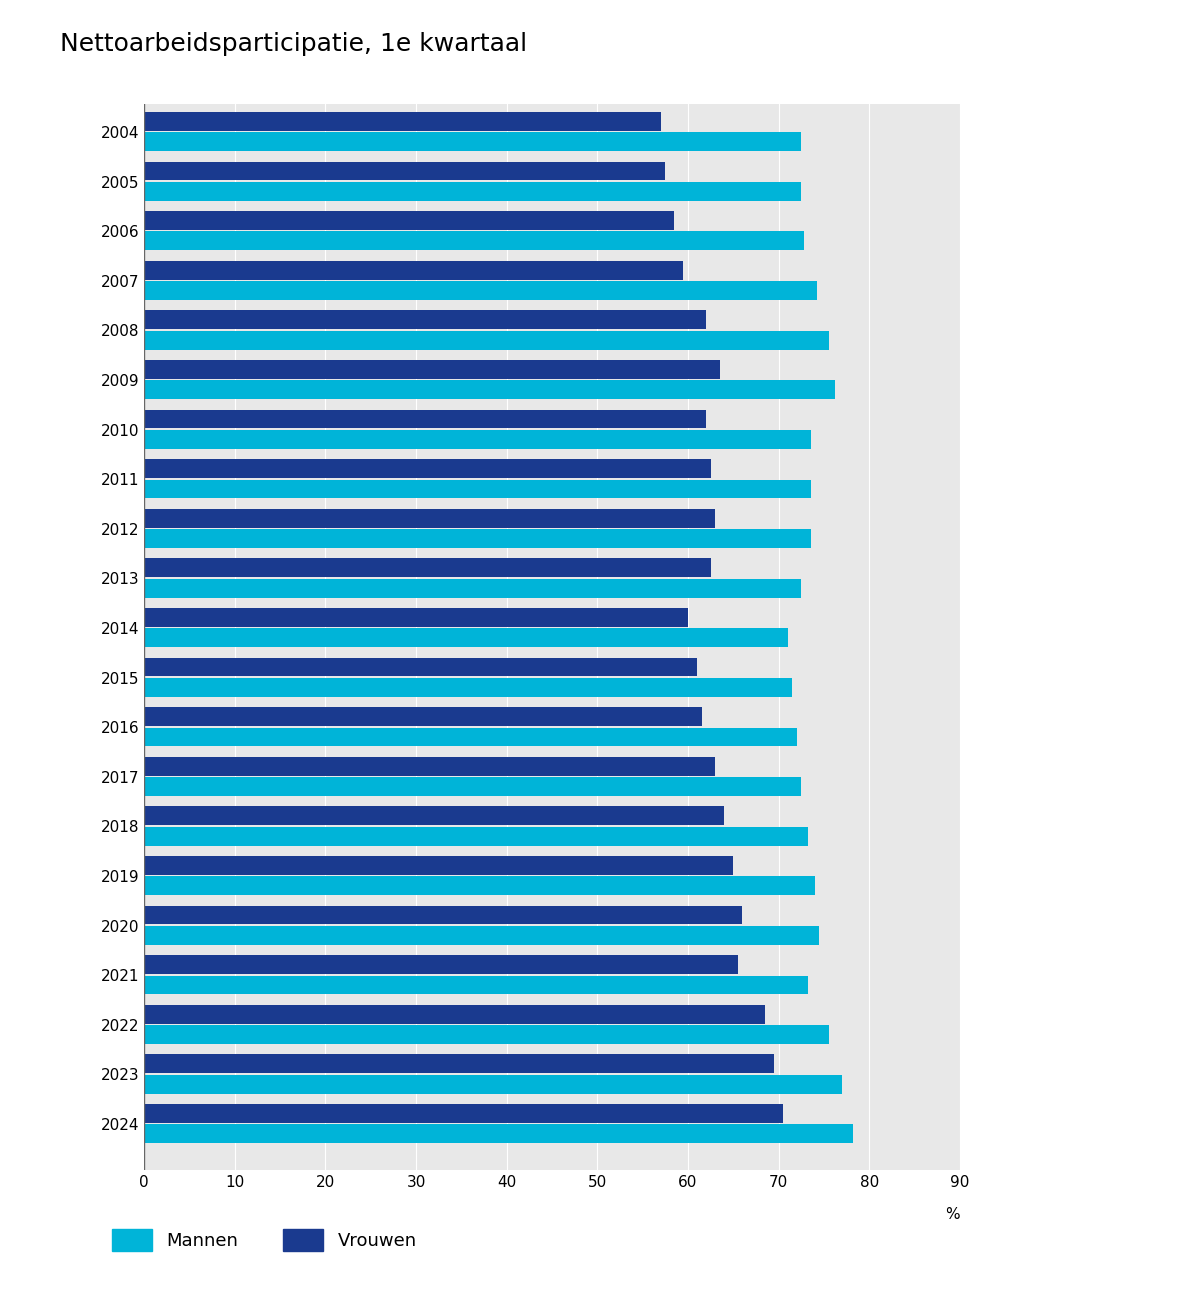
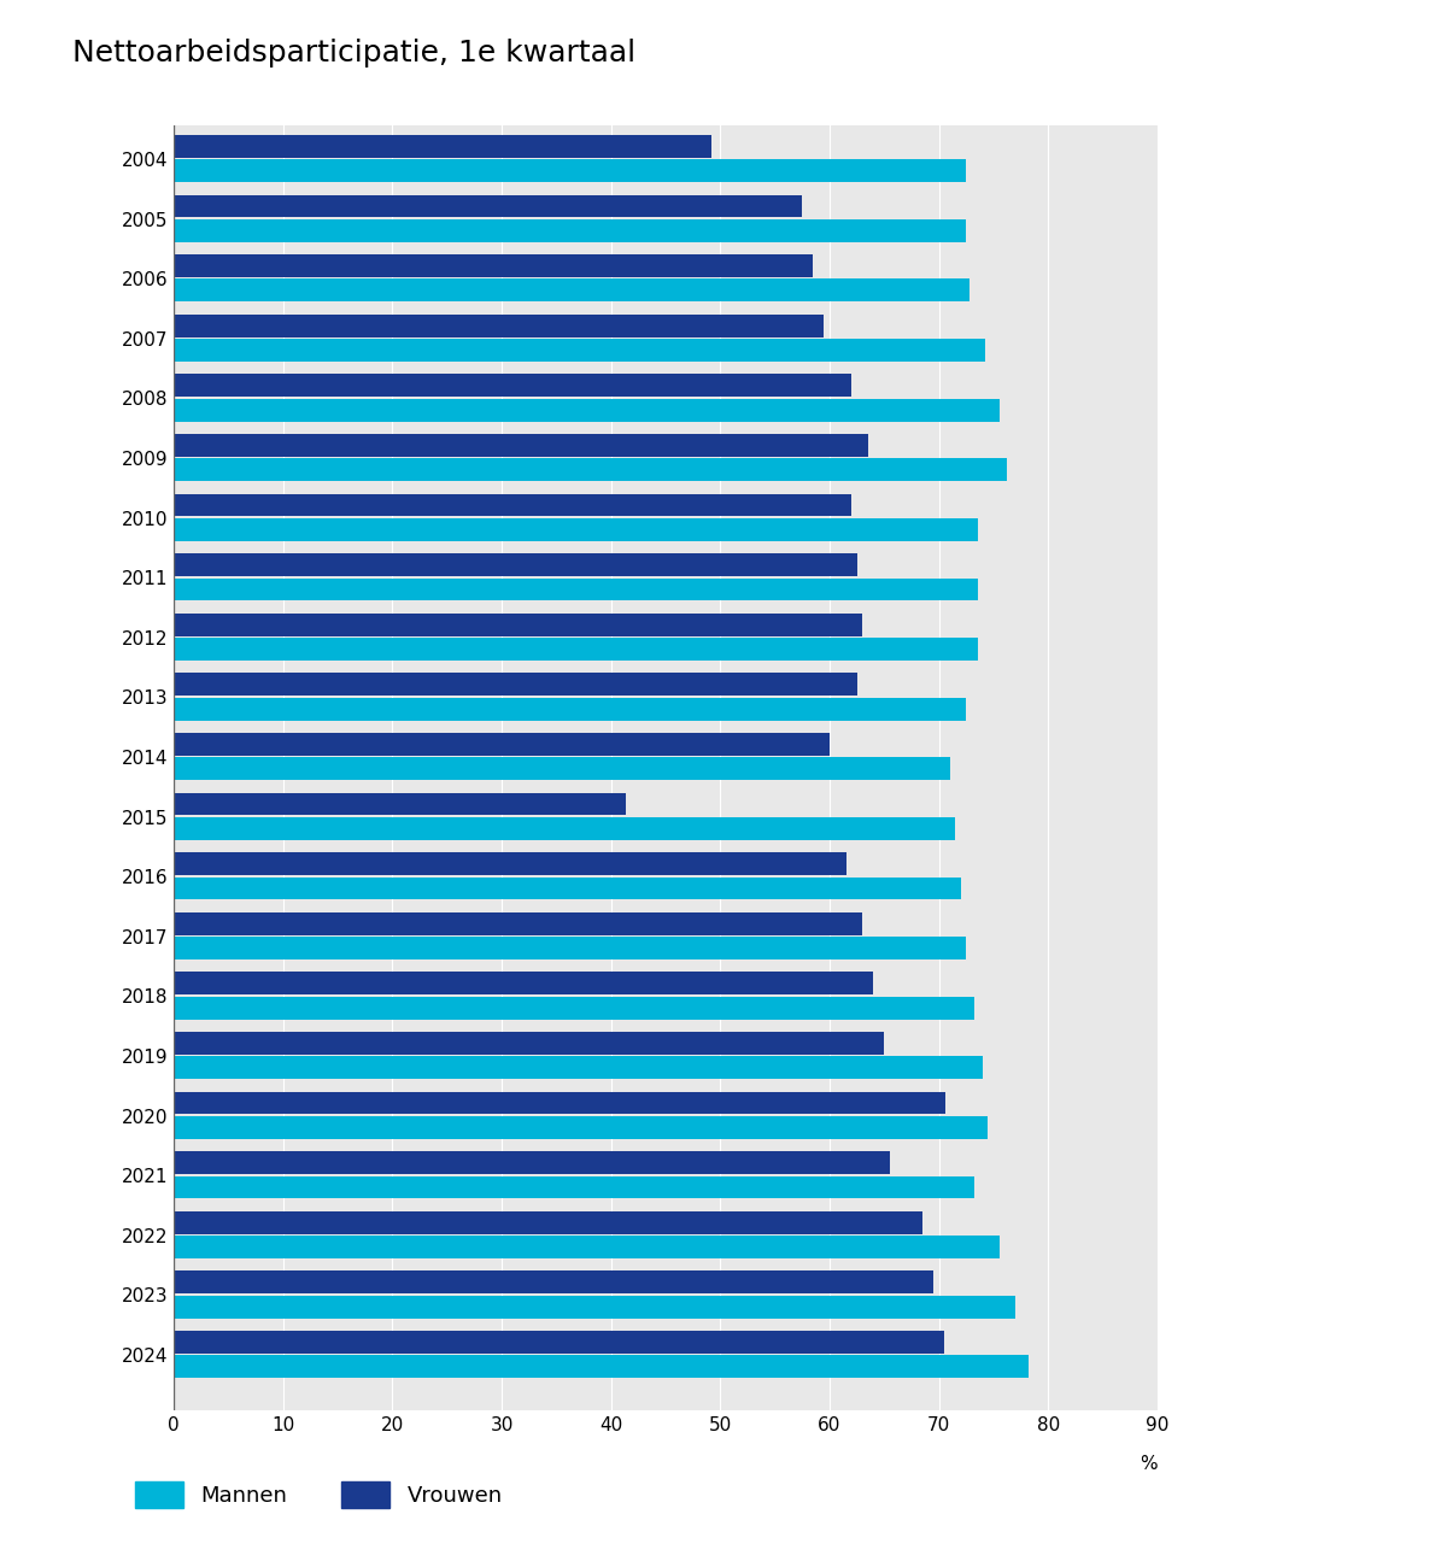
Vrouwen/2004: 57.0 -> 49.2
Vrouwen/2015: 61.0 -> 41.4
Vrouwen/2020: 66.0 -> 70.6
